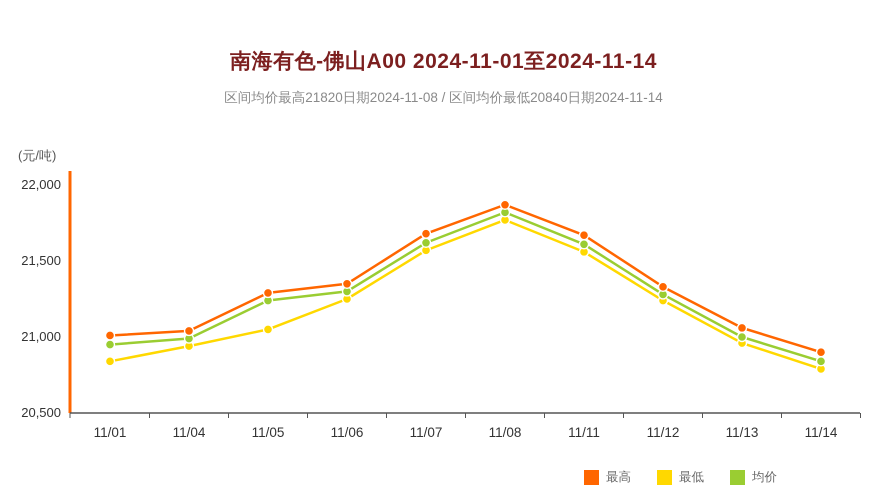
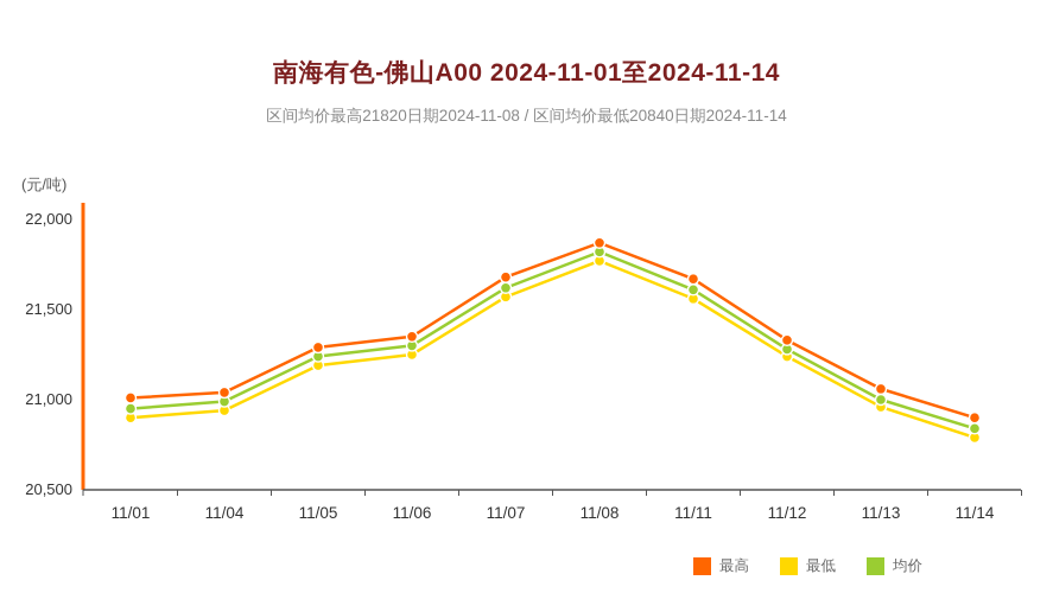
最低/11/01: 20840 -> 20900
最低/11/05: 21050 -> 21190
